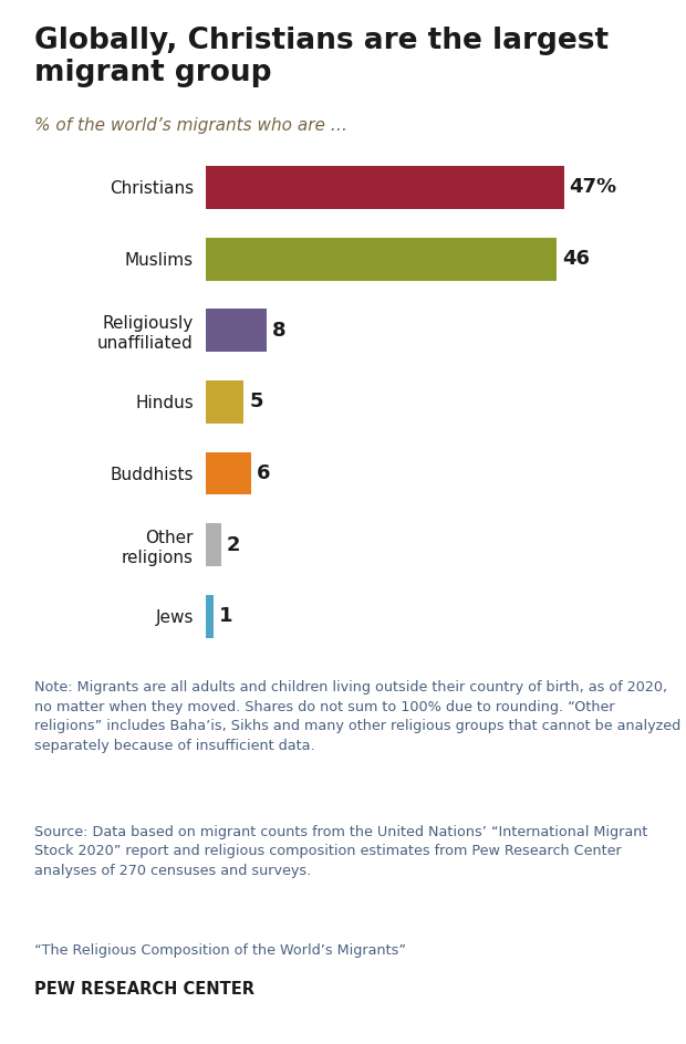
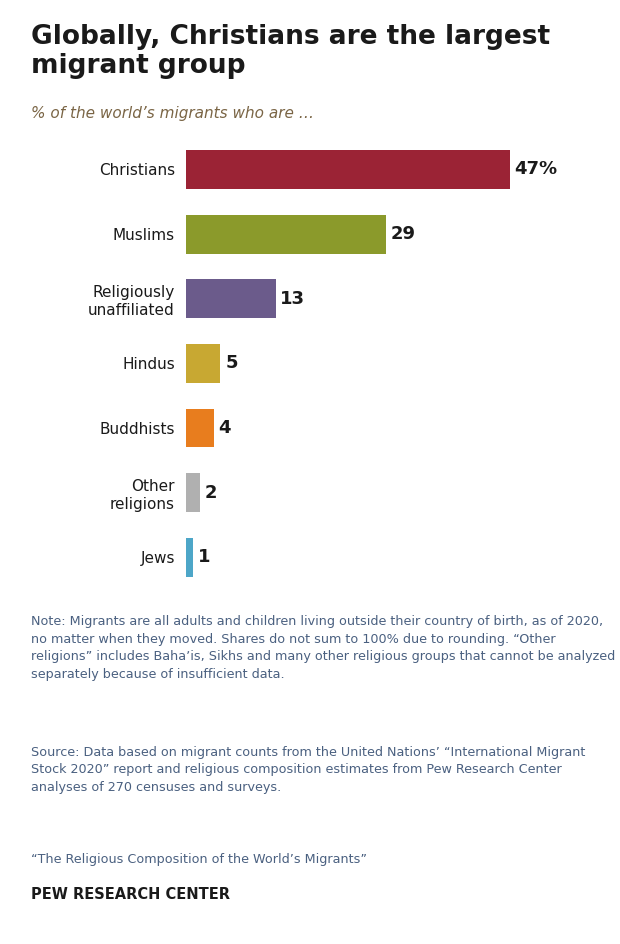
Muslims: 46 -> 29
Religiously unaffiliated: 8 -> 13
Buddhists: 6 -> 4
